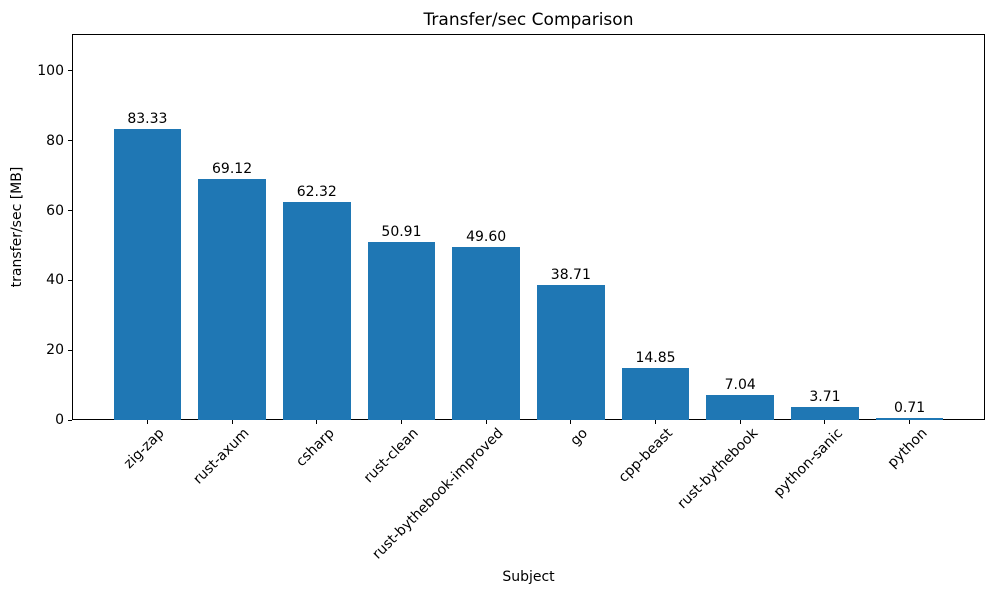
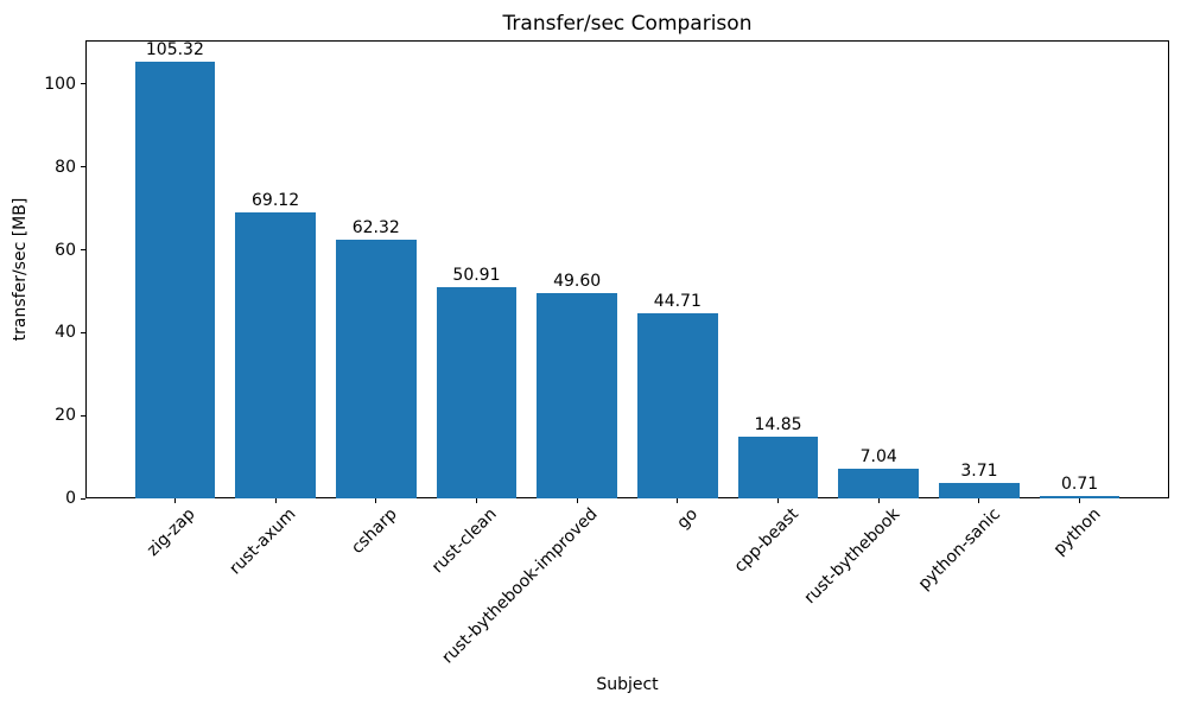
zig-zap: 83.33 -> 105.32
go: 38.71 -> 44.71
